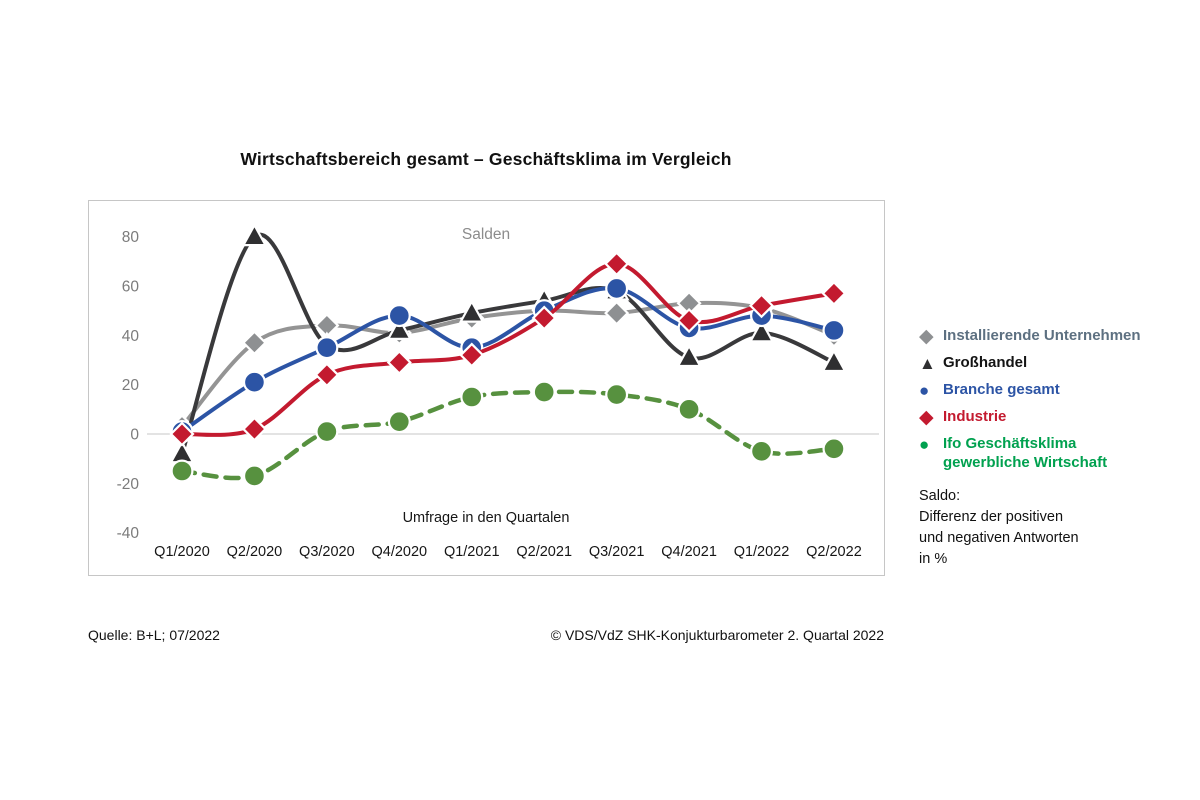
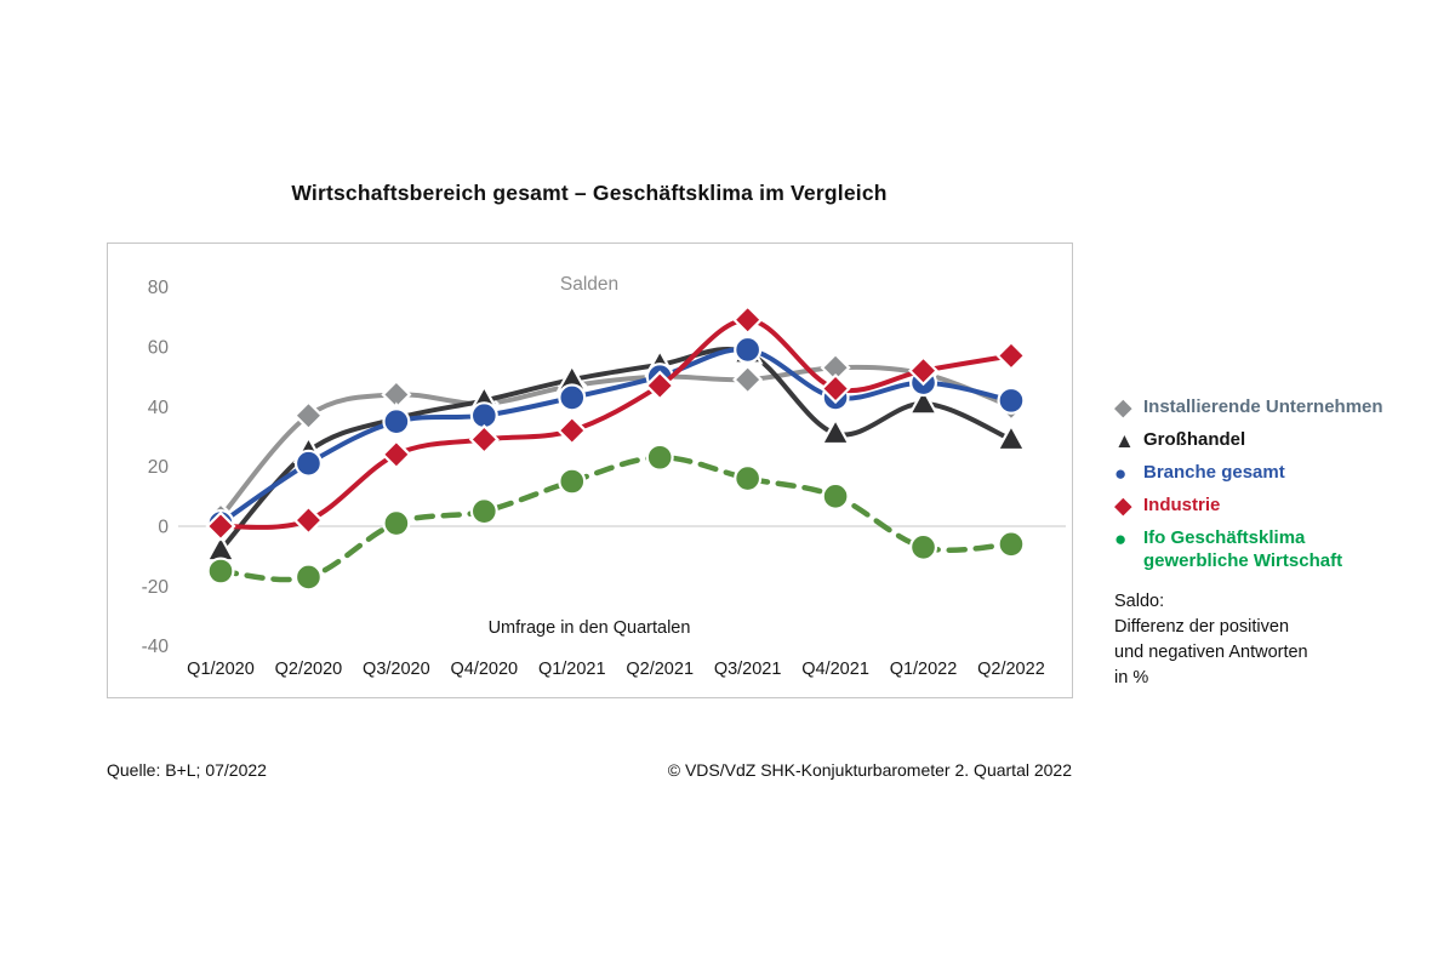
Großhandel/Q2/2020: 80 -> 25
Branche gesamt/Q4/2020: 48 -> 37
Branche gesamt/Q1/2021: 35 -> 43
Ifo Geschäftsklima gewerbliche Wirtschaft/Q2/2021: 17 -> 23
